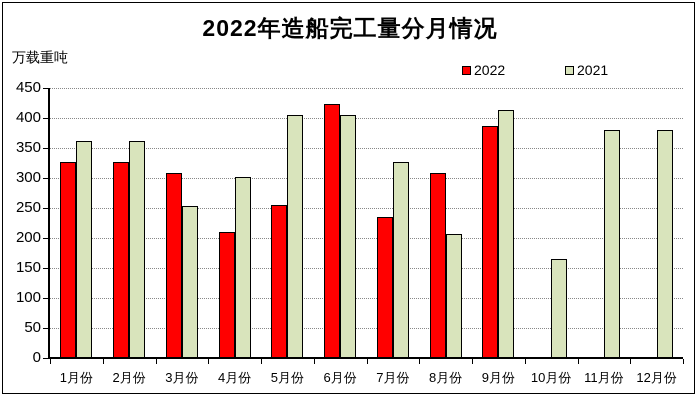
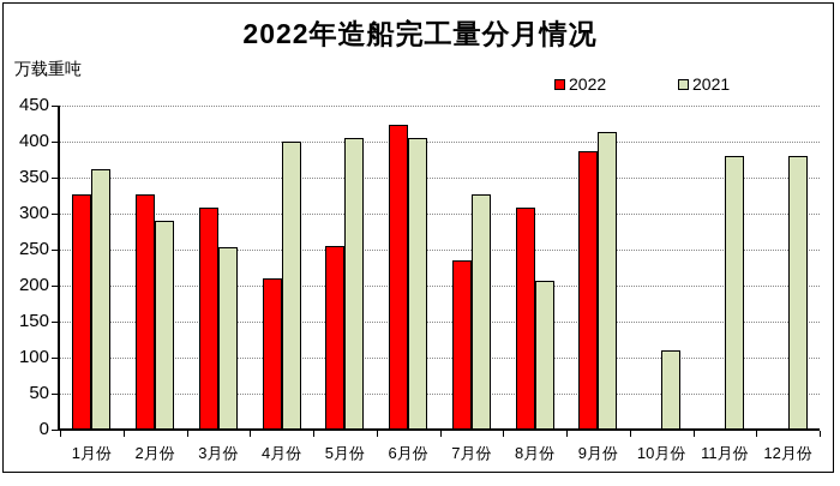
2021/2月份: 360 -> 290
2021/4月份: 300 -> 400
2021/10月份: 160 -> 110
